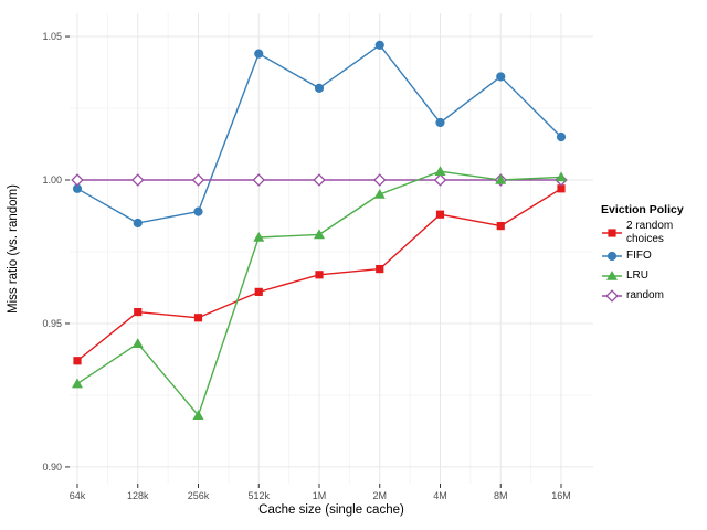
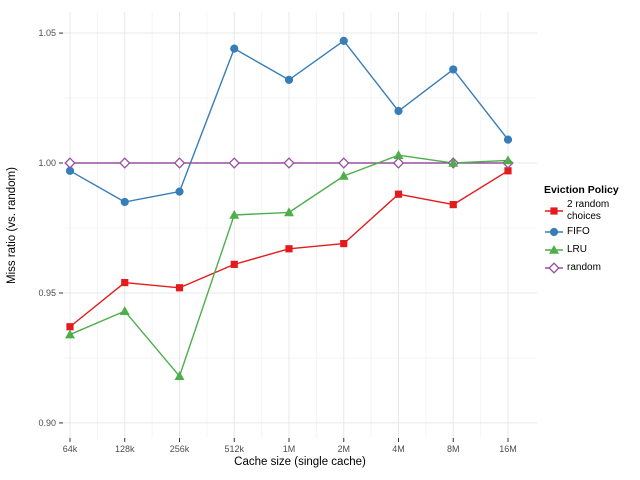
LRU/64k: 0.929 -> 0.934
FIFO/16M: 1.015 -> 1.009
